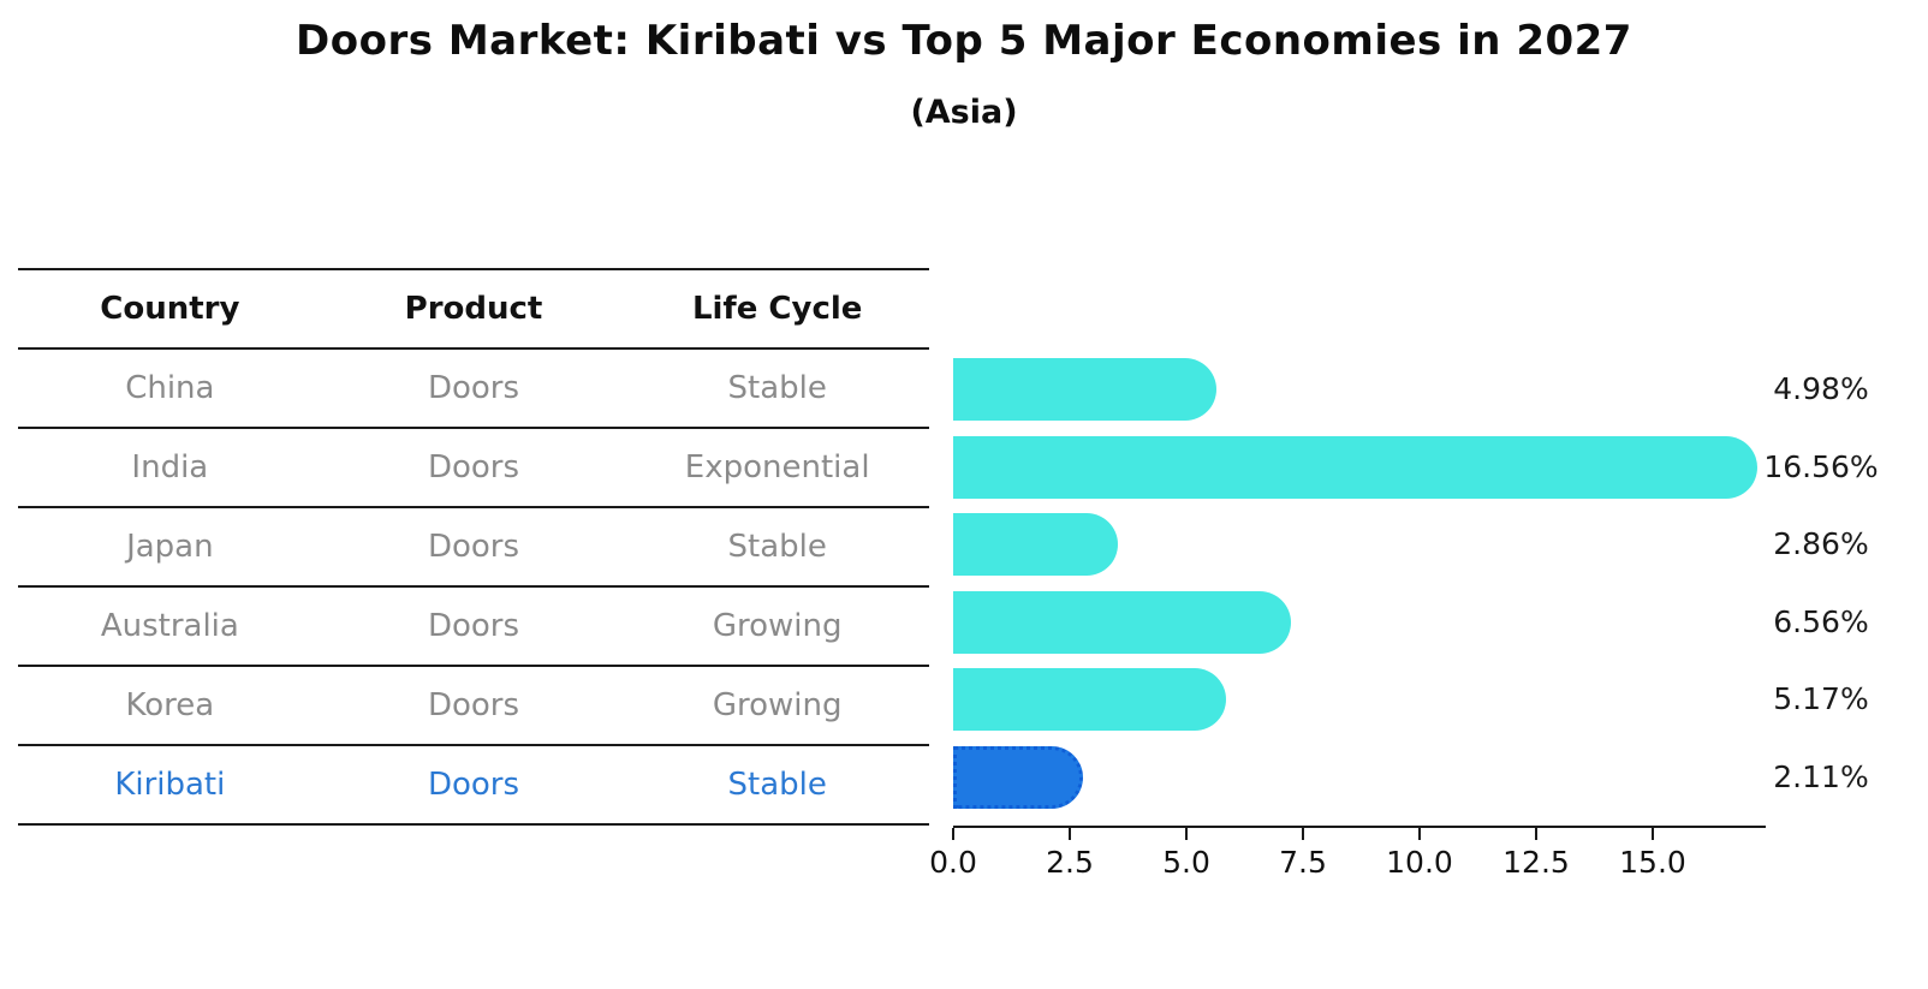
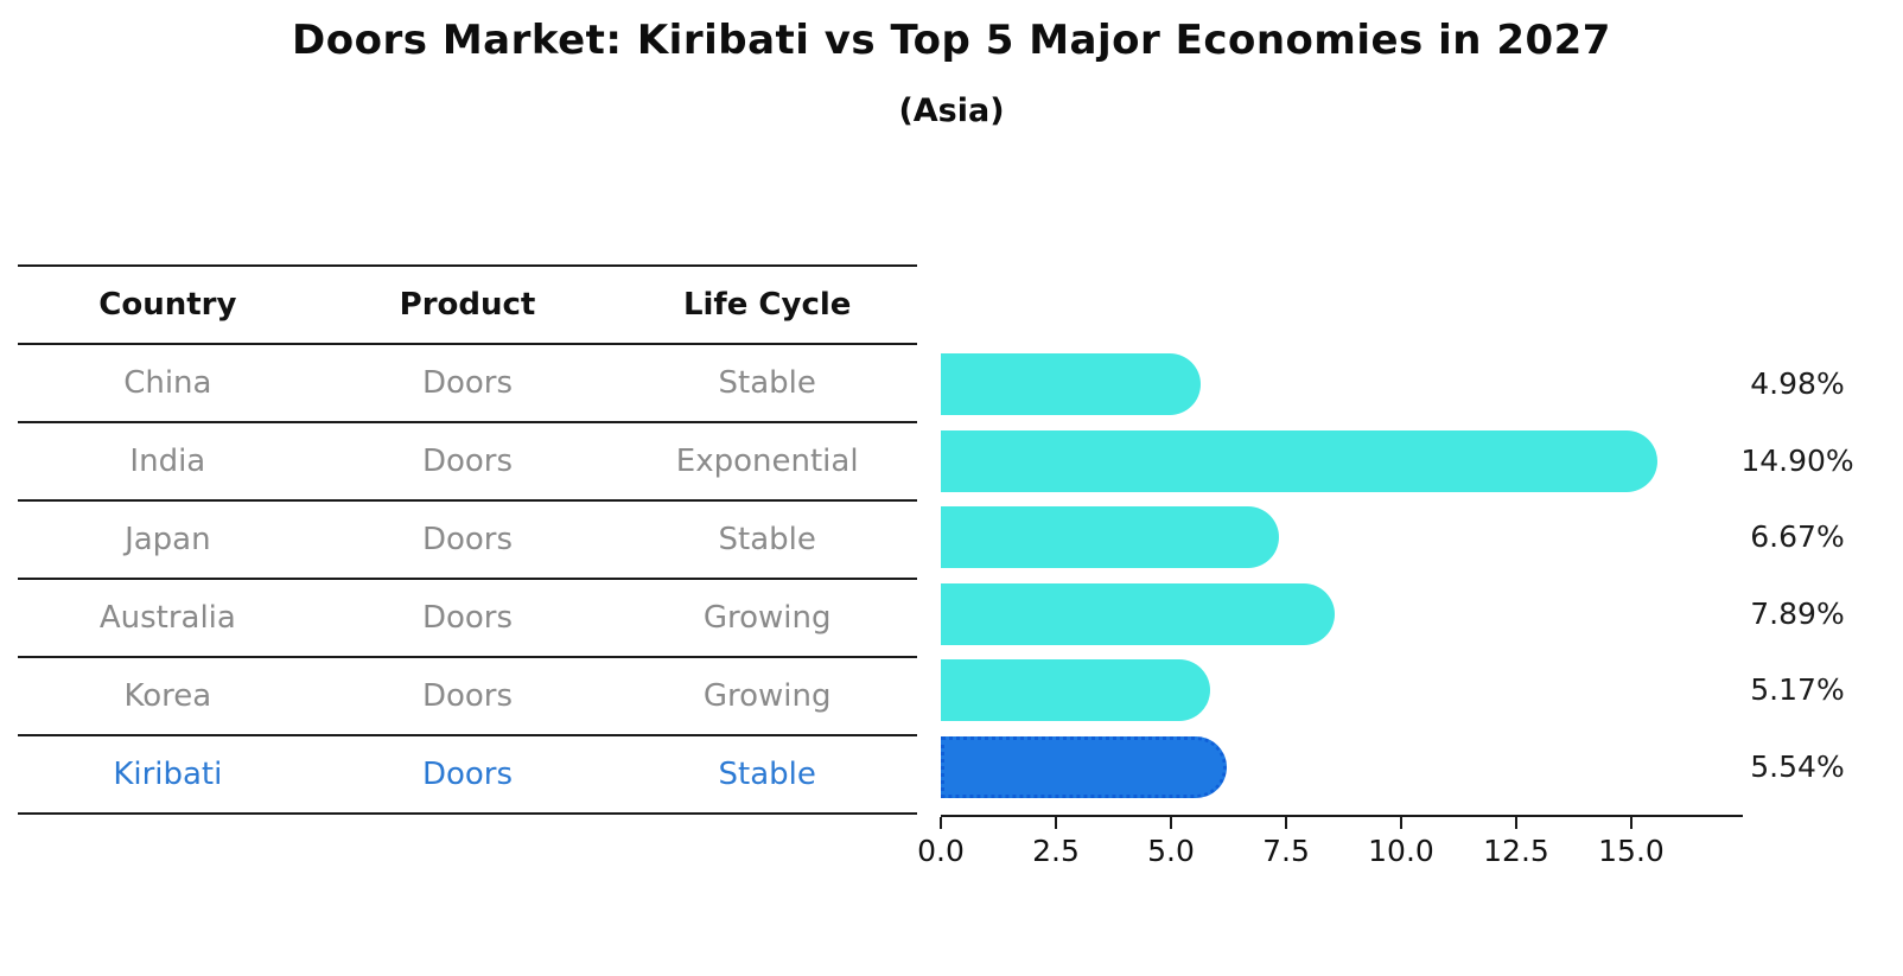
India: 16.56% -> 14.90%
Japan: 2.86% -> 6.67%
Australia: 6.56% -> 7.89%
Kiribati: 2.11% -> 5.54%
